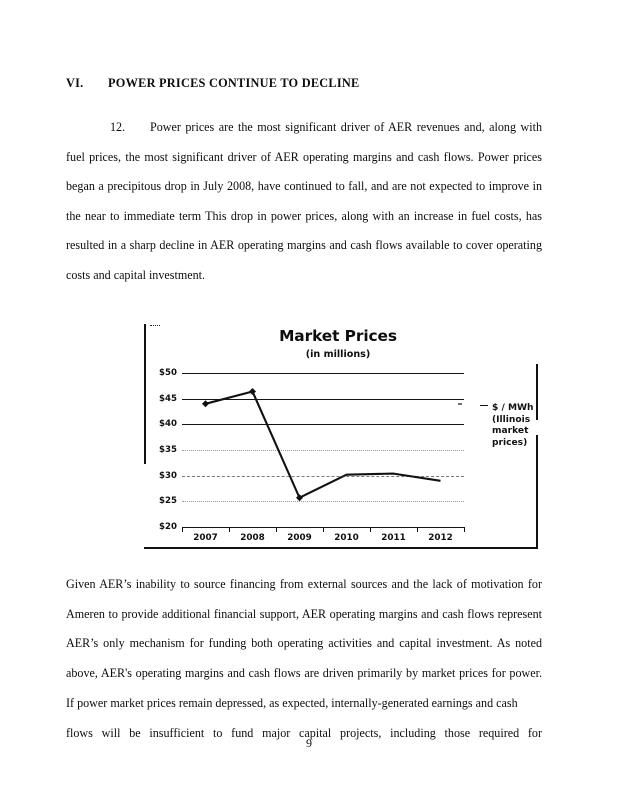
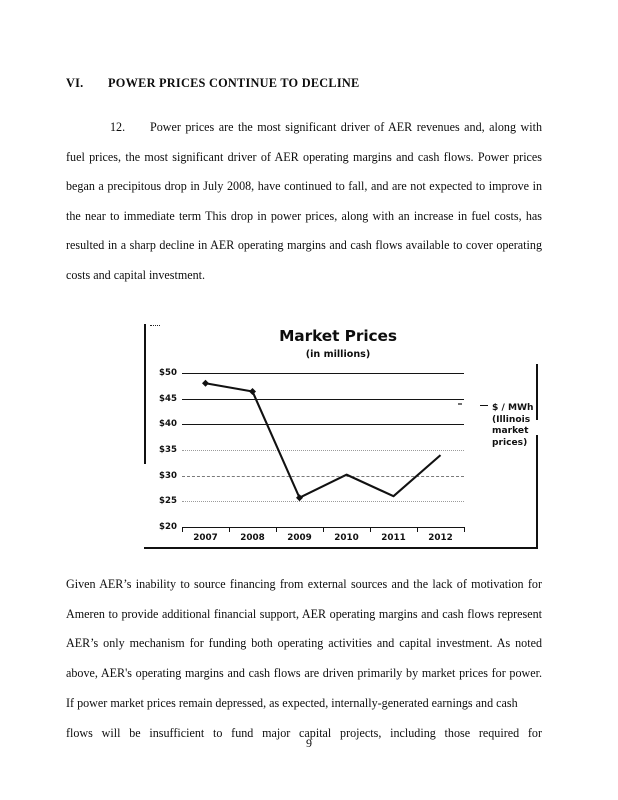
2007: $44 -> $48
2011: $30 -> $26
2012: $29 -> $34
